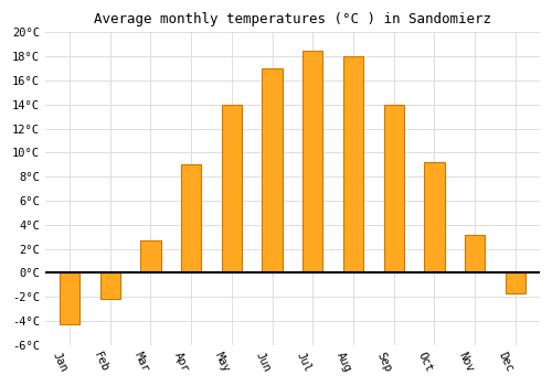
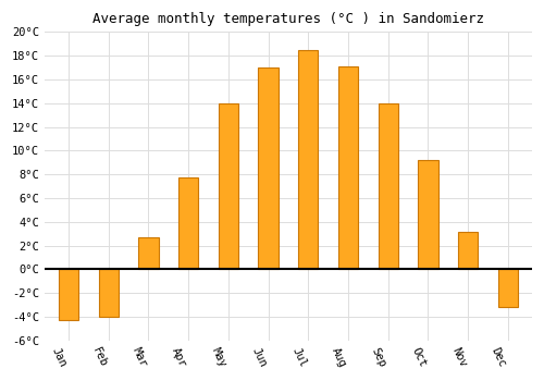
Feb: -2.2°C -> -4.0°C
Apr: 9.0°C -> 7.7°C
Aug: 18.0°C -> 17.1°C
Dec: -1.7°C -> -3.2°C
